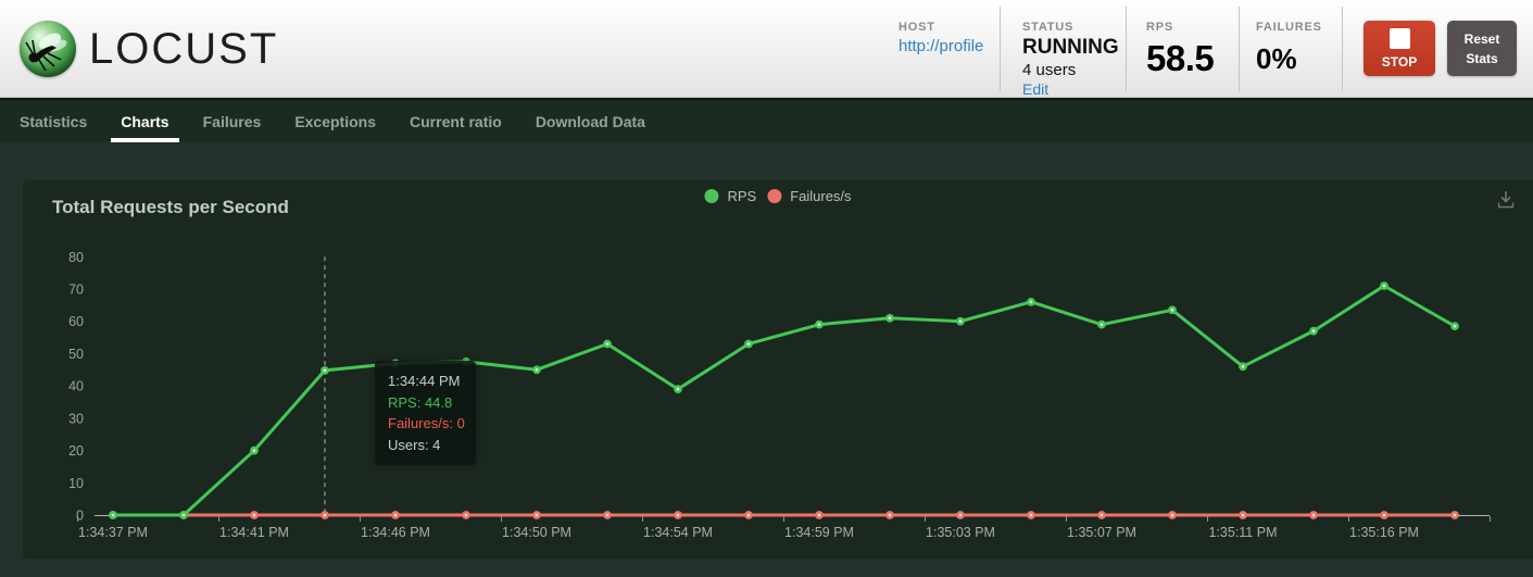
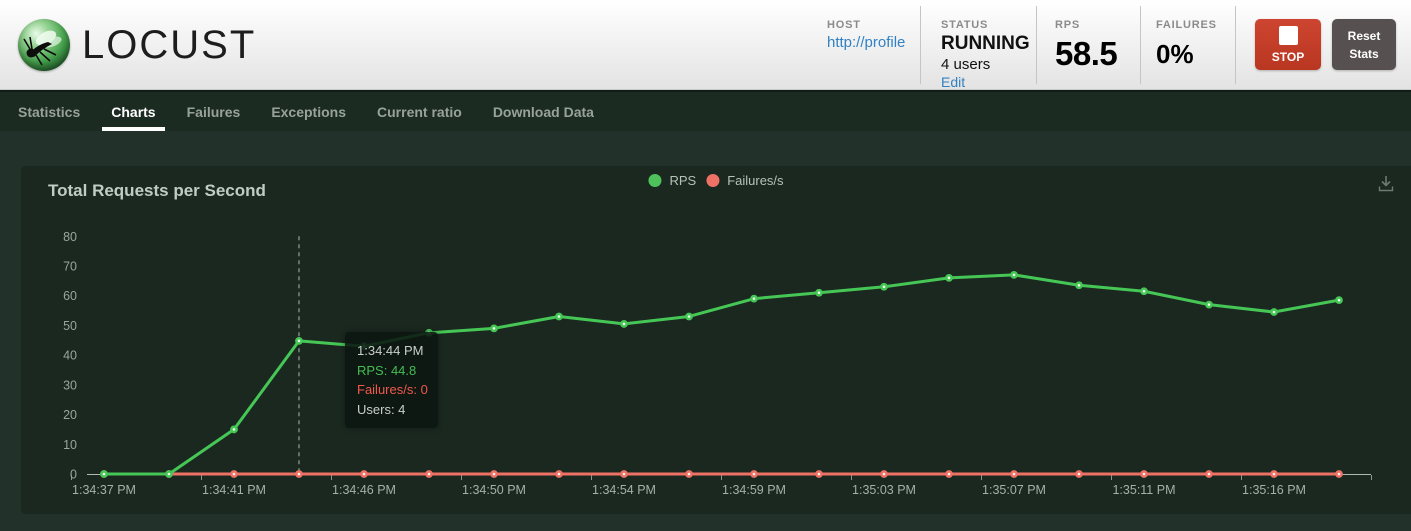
RPS/1:34:41 PM: 20 -> 15
RPS/1:34:46 PM: 47 -> 43
RPS/1:34:50 PM: 45 -> 49
RPS/1:34:54 PM: 39 -> 50
RPS/1:35:03 PM: 60 -> 63
RPS/1:35:07 PM: 59 -> 67
RPS/1:35:11 PM: 46 -> 62
RPS/1:35:16 PM: 71 -> 54
